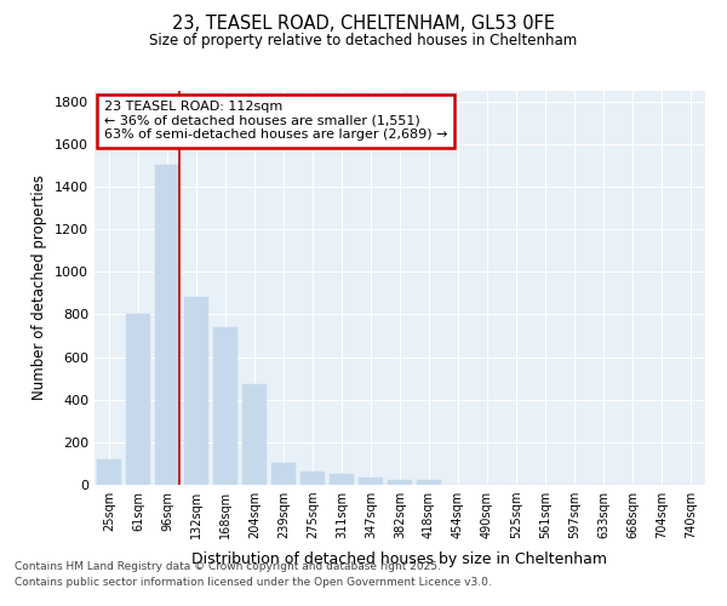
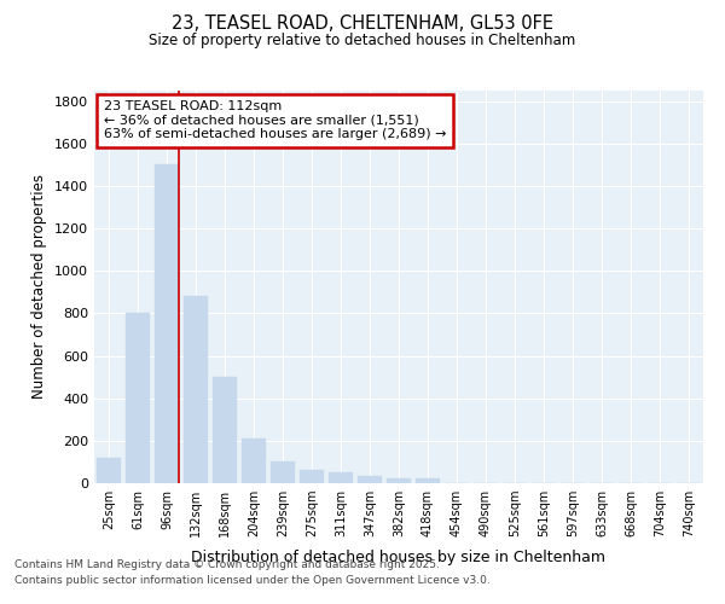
168sqm: 740 -> 500
204sqm: 470 -> 210
